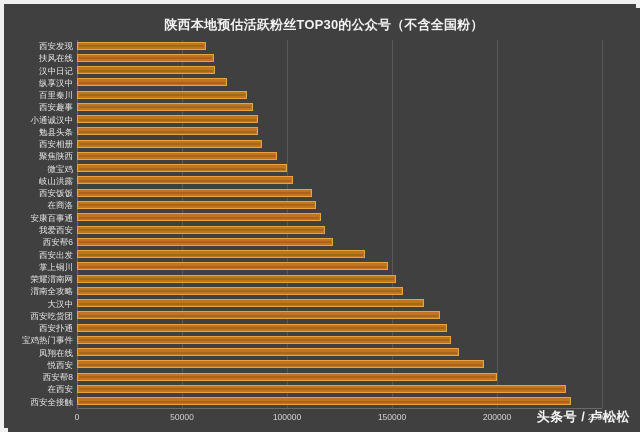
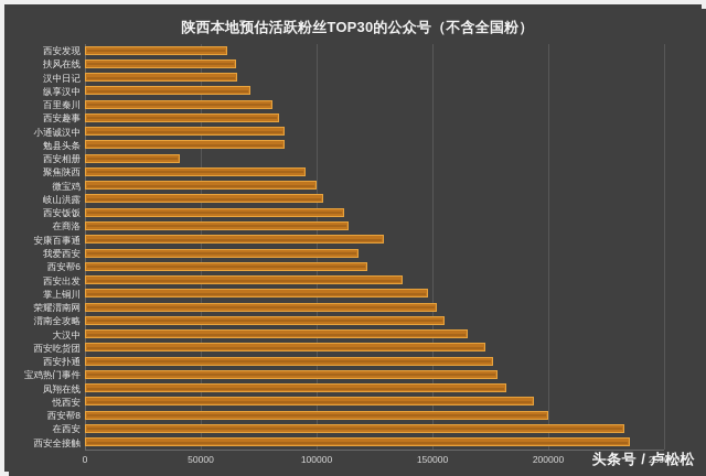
西安相册: 88000 -> 41000
安康百事通: 116000 -> 129000
